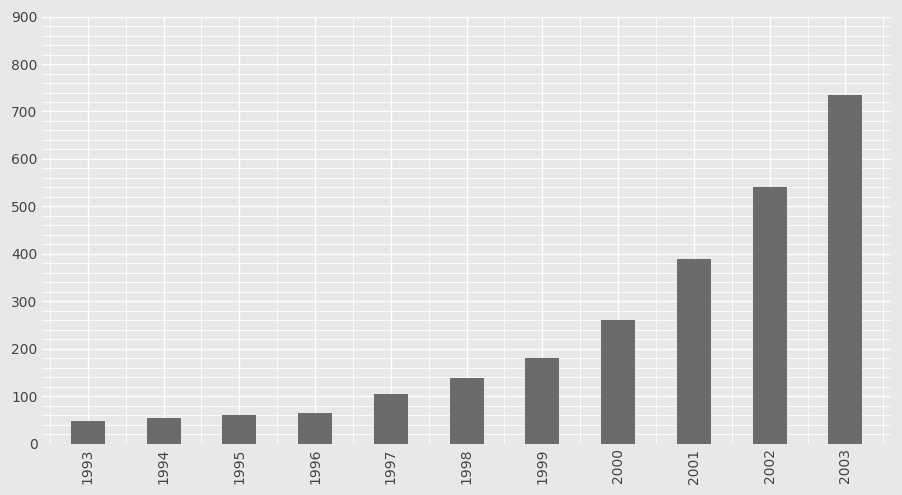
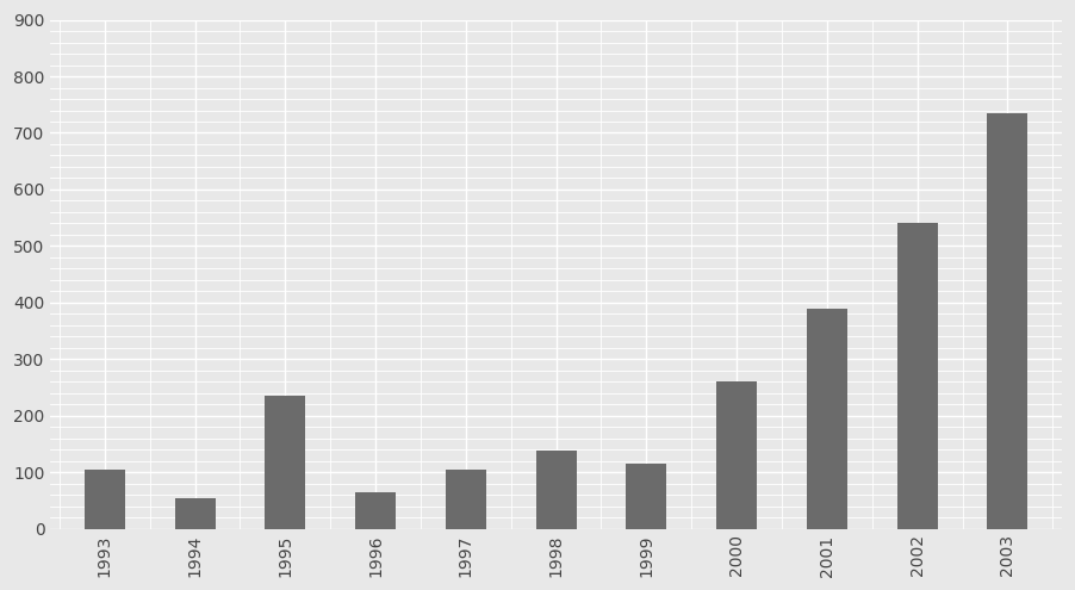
1993: 48 -> 105
1995: 60 -> 235
1999: 180 -> 115
